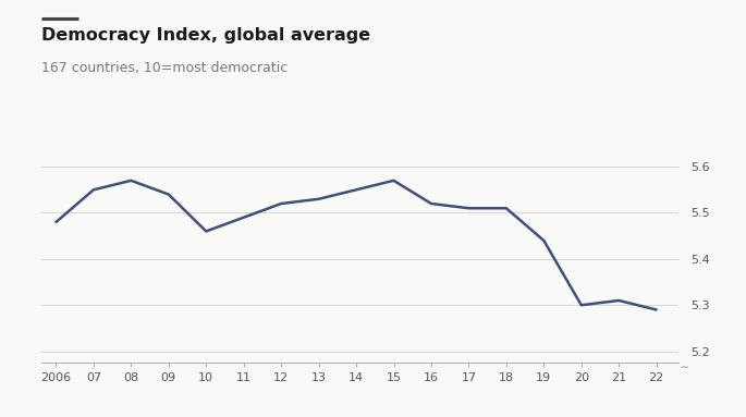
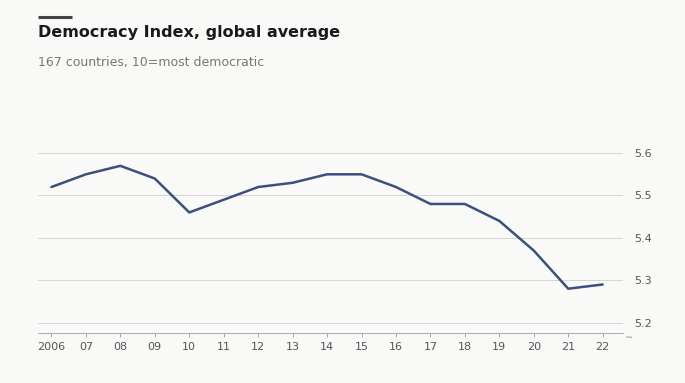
2006: 5.48 -> 5.52
15: 5.57 -> 5.55
17: 5.51 -> 5.48
18: 5.51 -> 5.48
20: 5.30 -> 5.37
21: 5.31 -> 5.28
